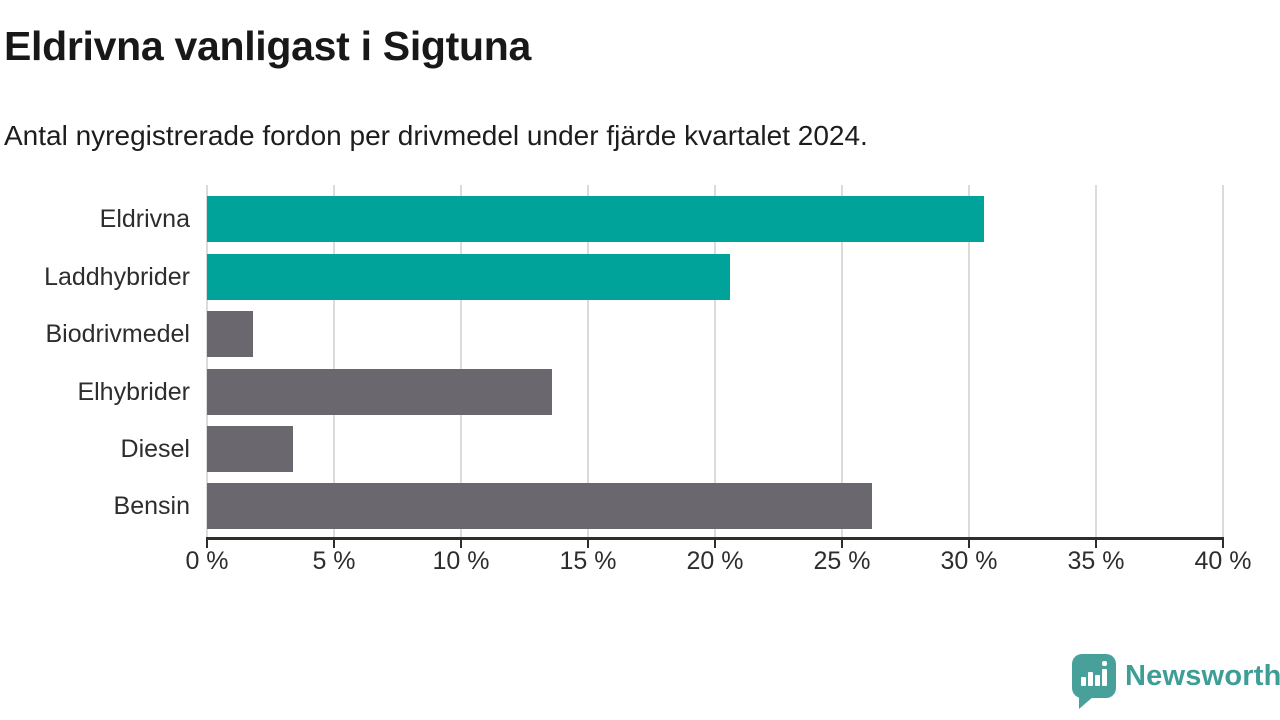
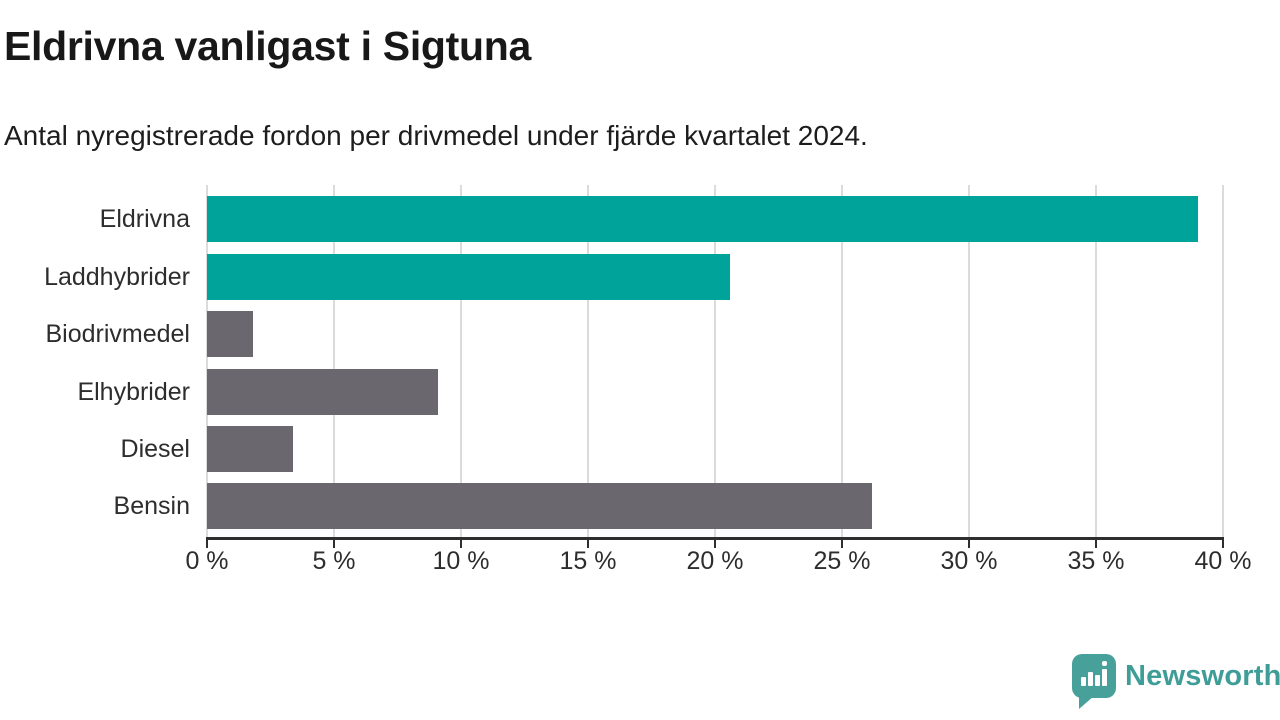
Eldrivna: 30.6% -> 39.0%
Elhybrider: 13.6% -> 9.1%
